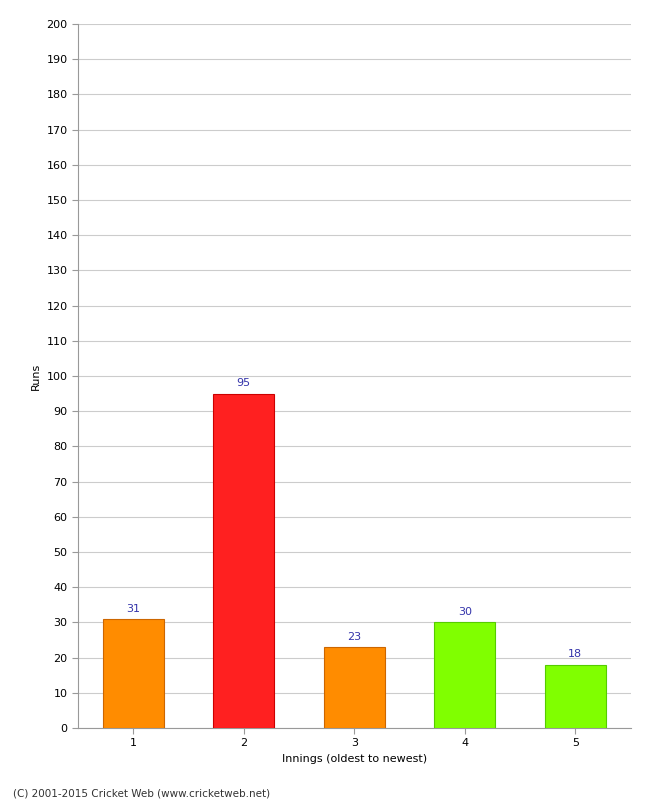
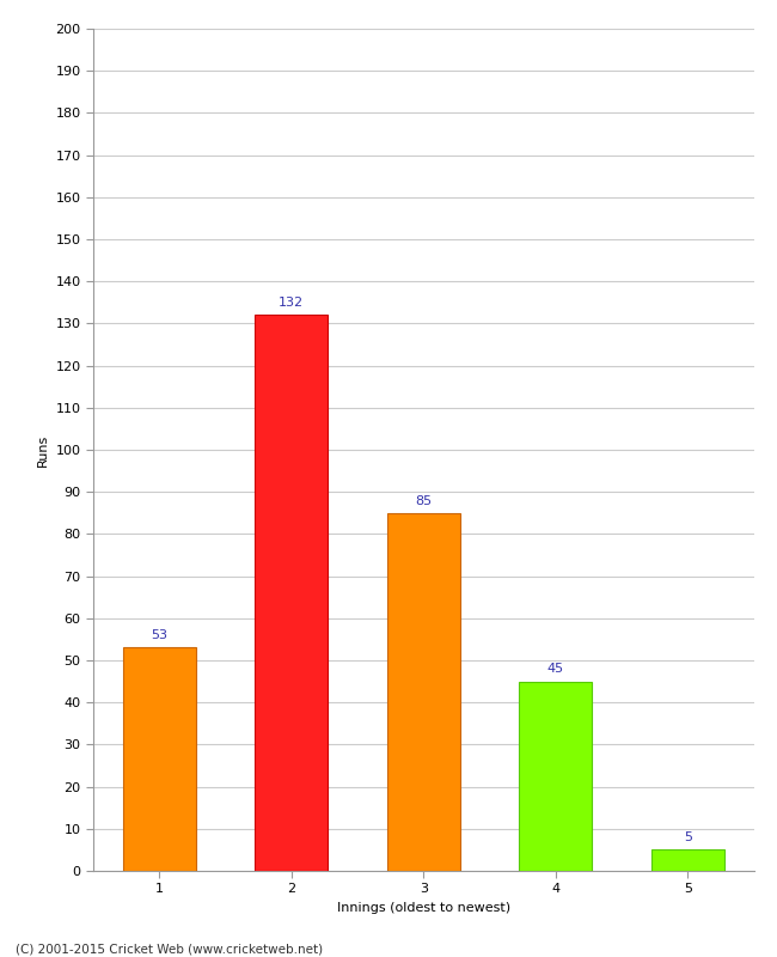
1: 31 -> 53
2: 95 -> 132
3: 23 -> 85
4: 30 -> 45
5: 18 -> 5
